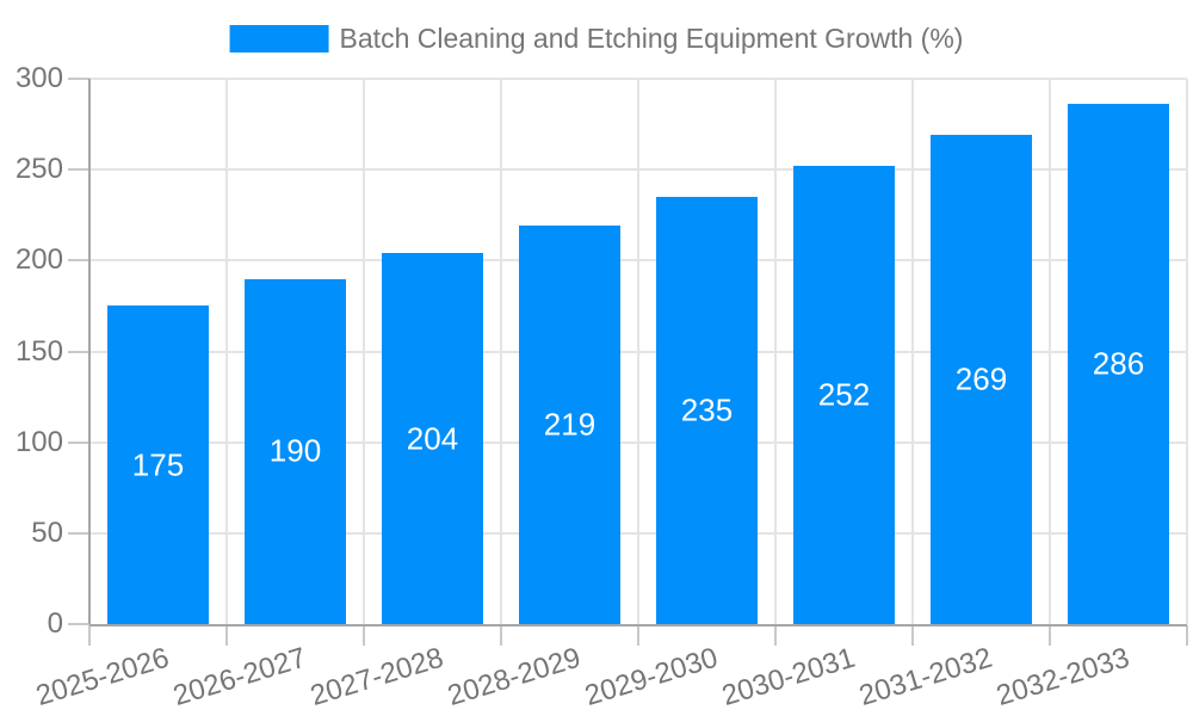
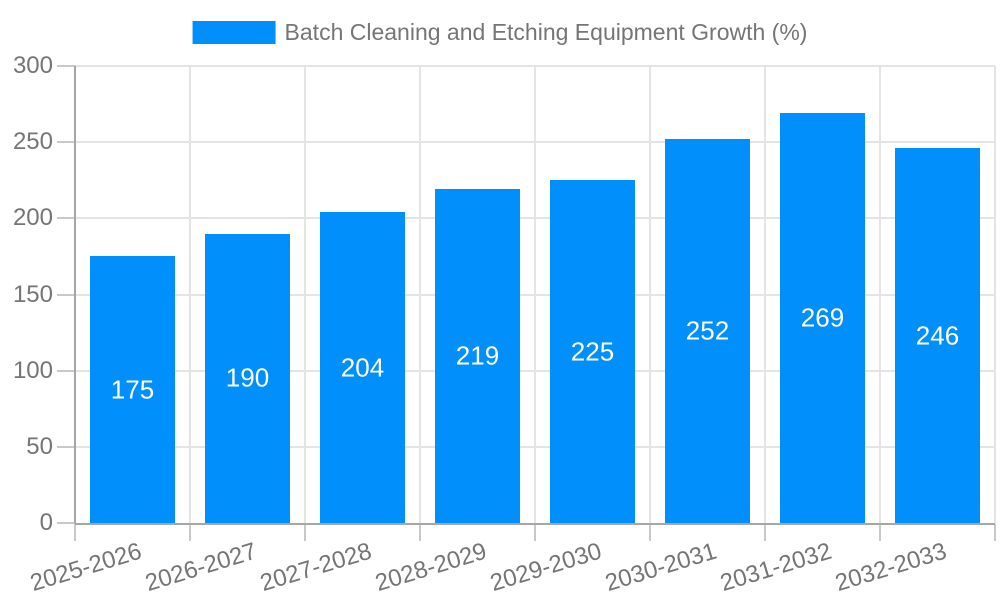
2029-2030: 235 -> 225
2032-2033: 286 -> 246
